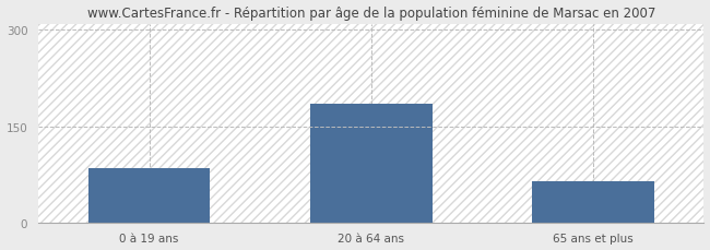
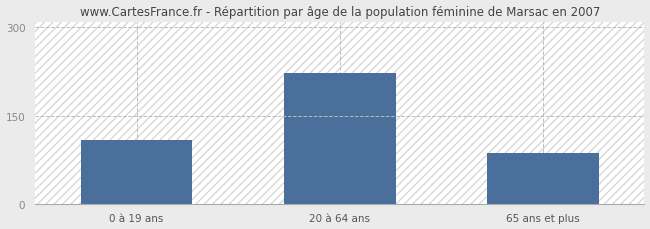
0 à 19 ans: 85 -> 108
20 à 64 ans: 185 -> 222
65 ans et plus: 65 -> 86
